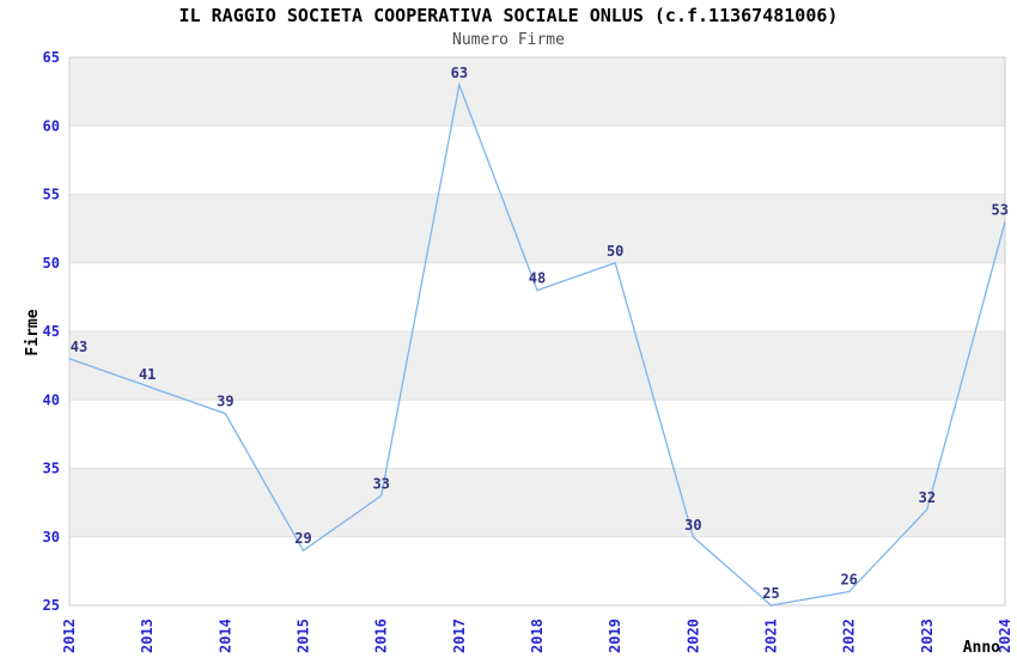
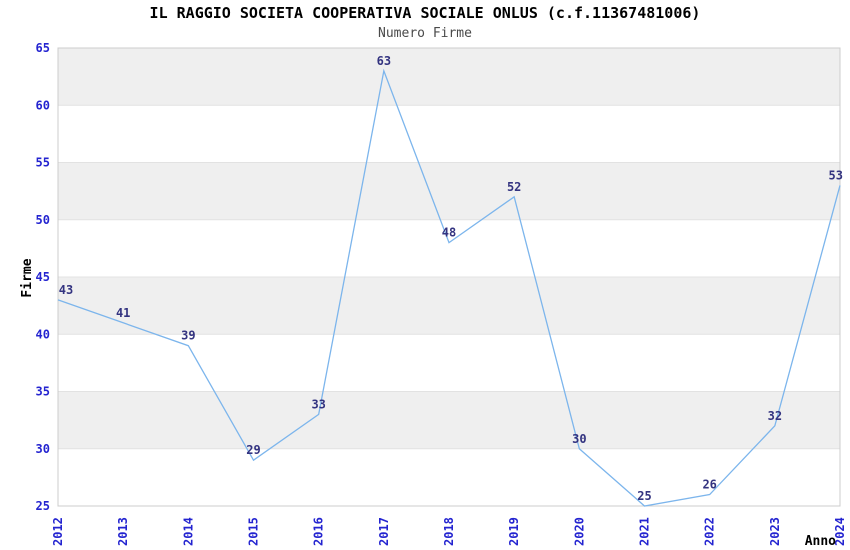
2019: 50 -> 52
